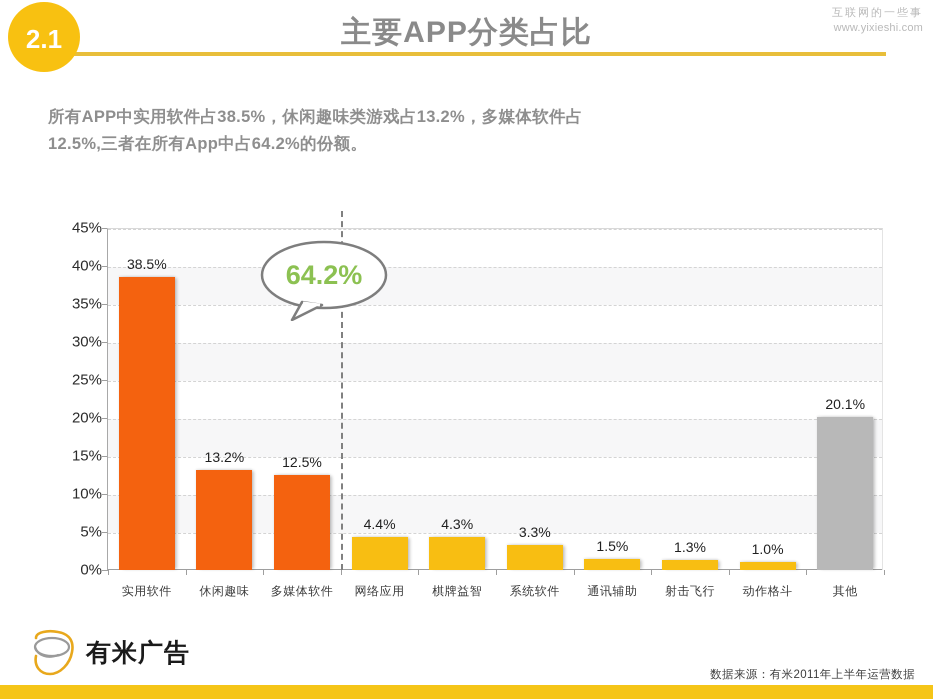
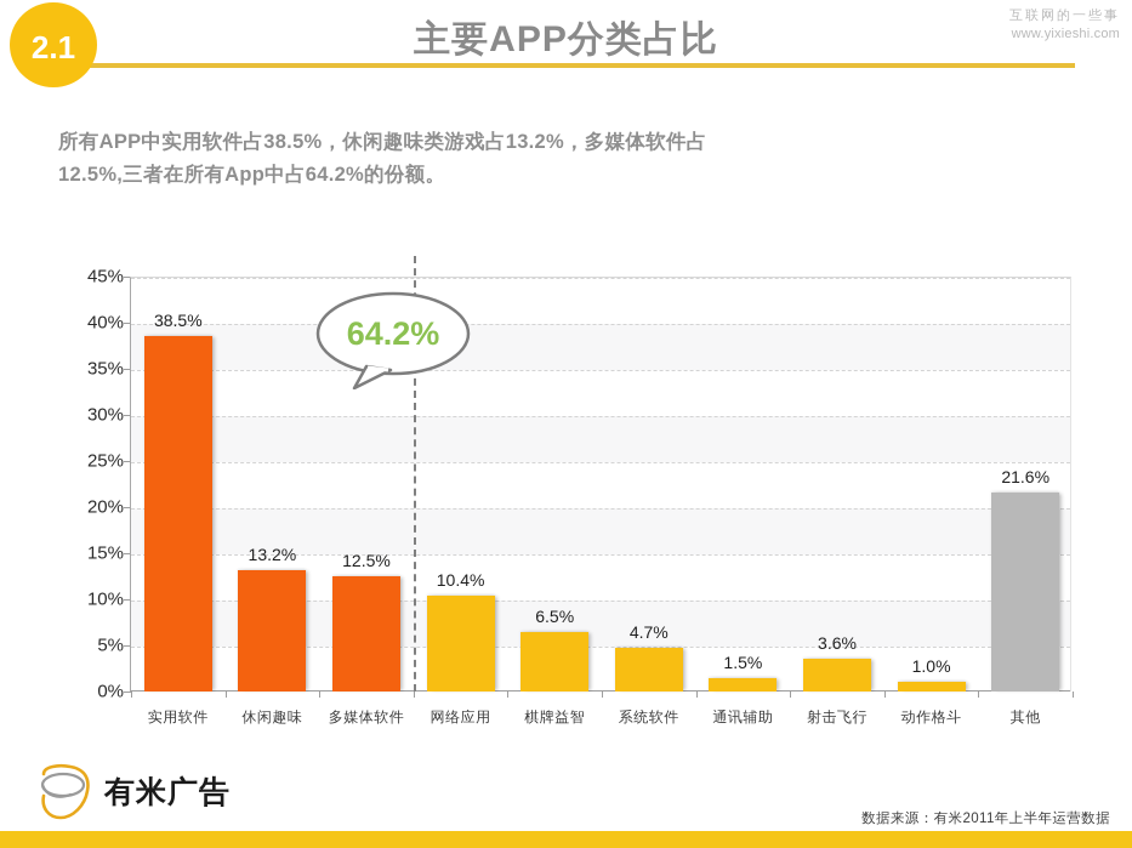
网络应用: 4.4% -> 10.4%
棋牌益智: 4.3% -> 6.5%
系统软件: 3.3% -> 4.7%
射击飞行: 1.3% -> 3.6%
其他: 20.1% -> 21.6%
